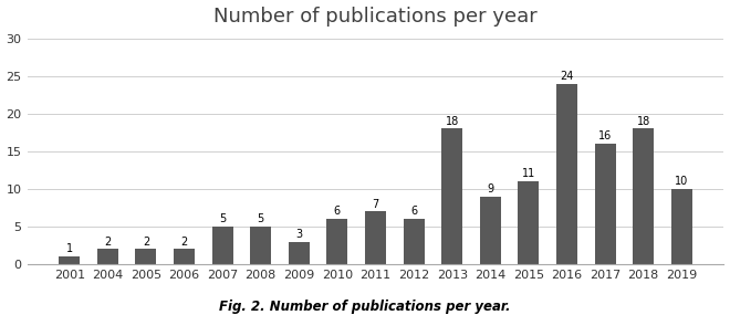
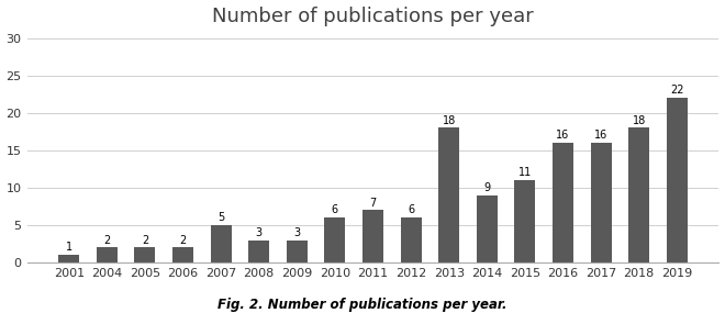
2008: 5 -> 3
2016: 24 -> 16
2019: 10 -> 22
